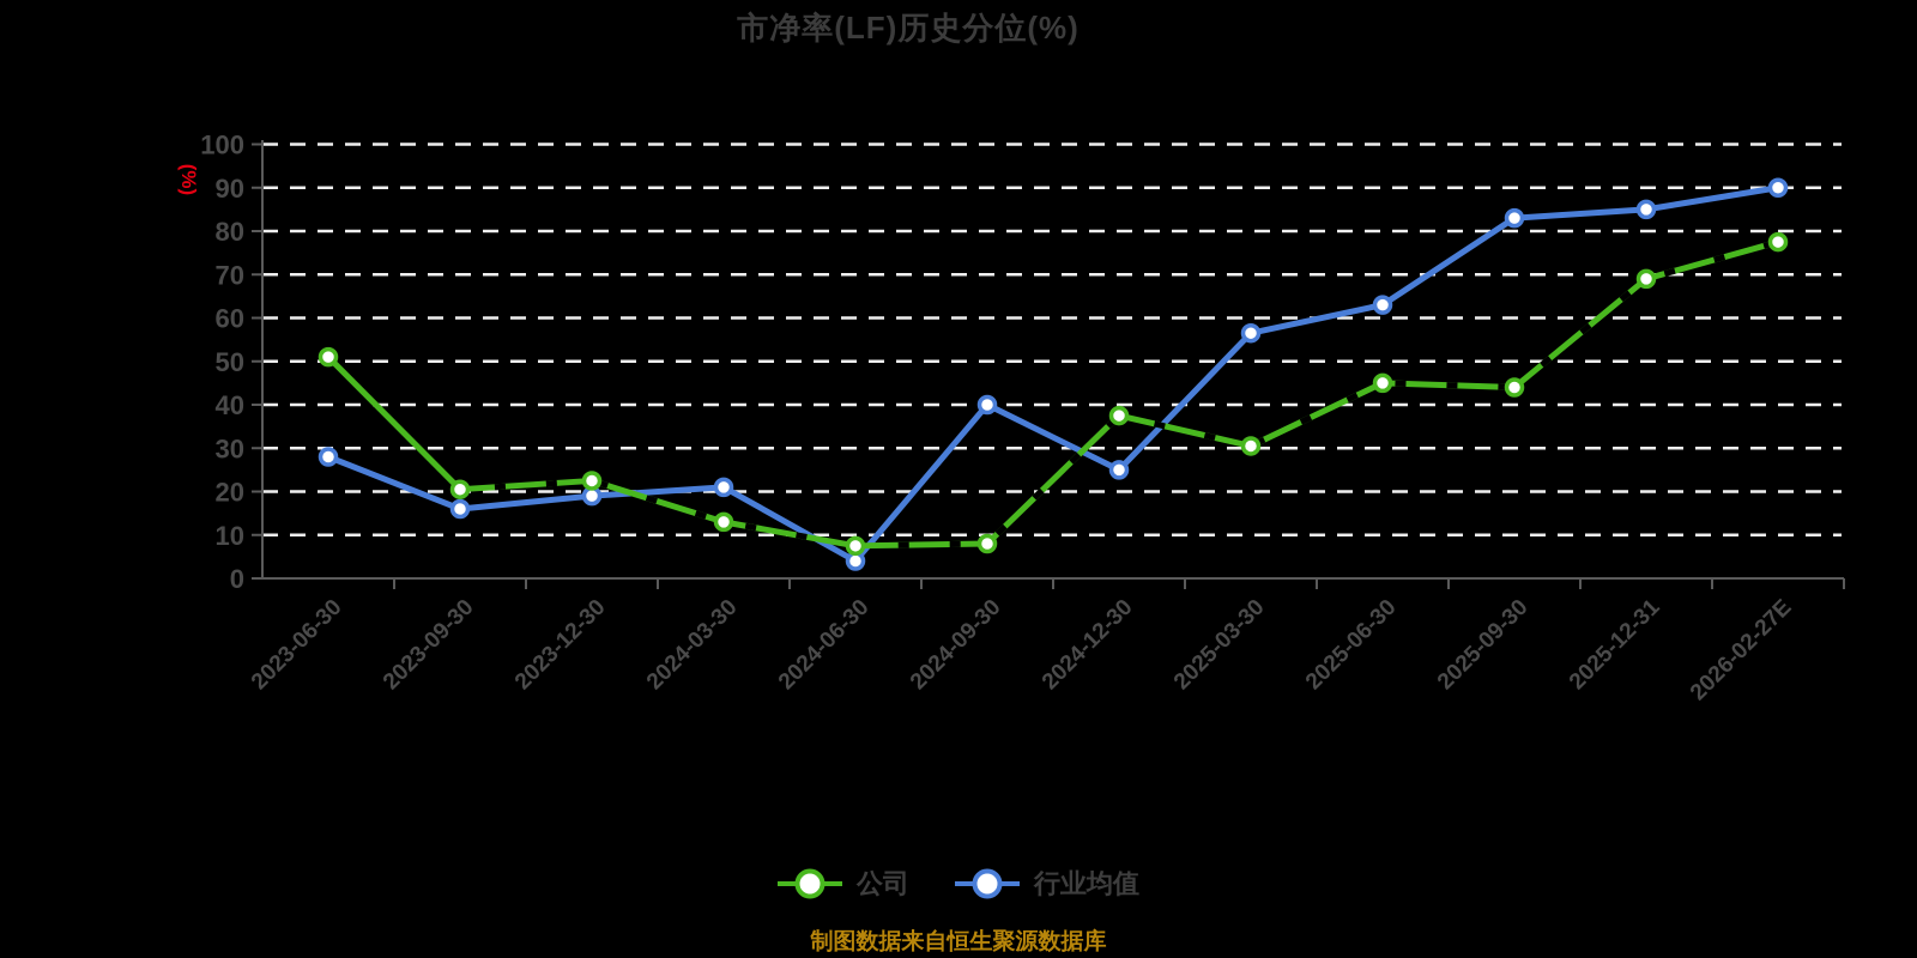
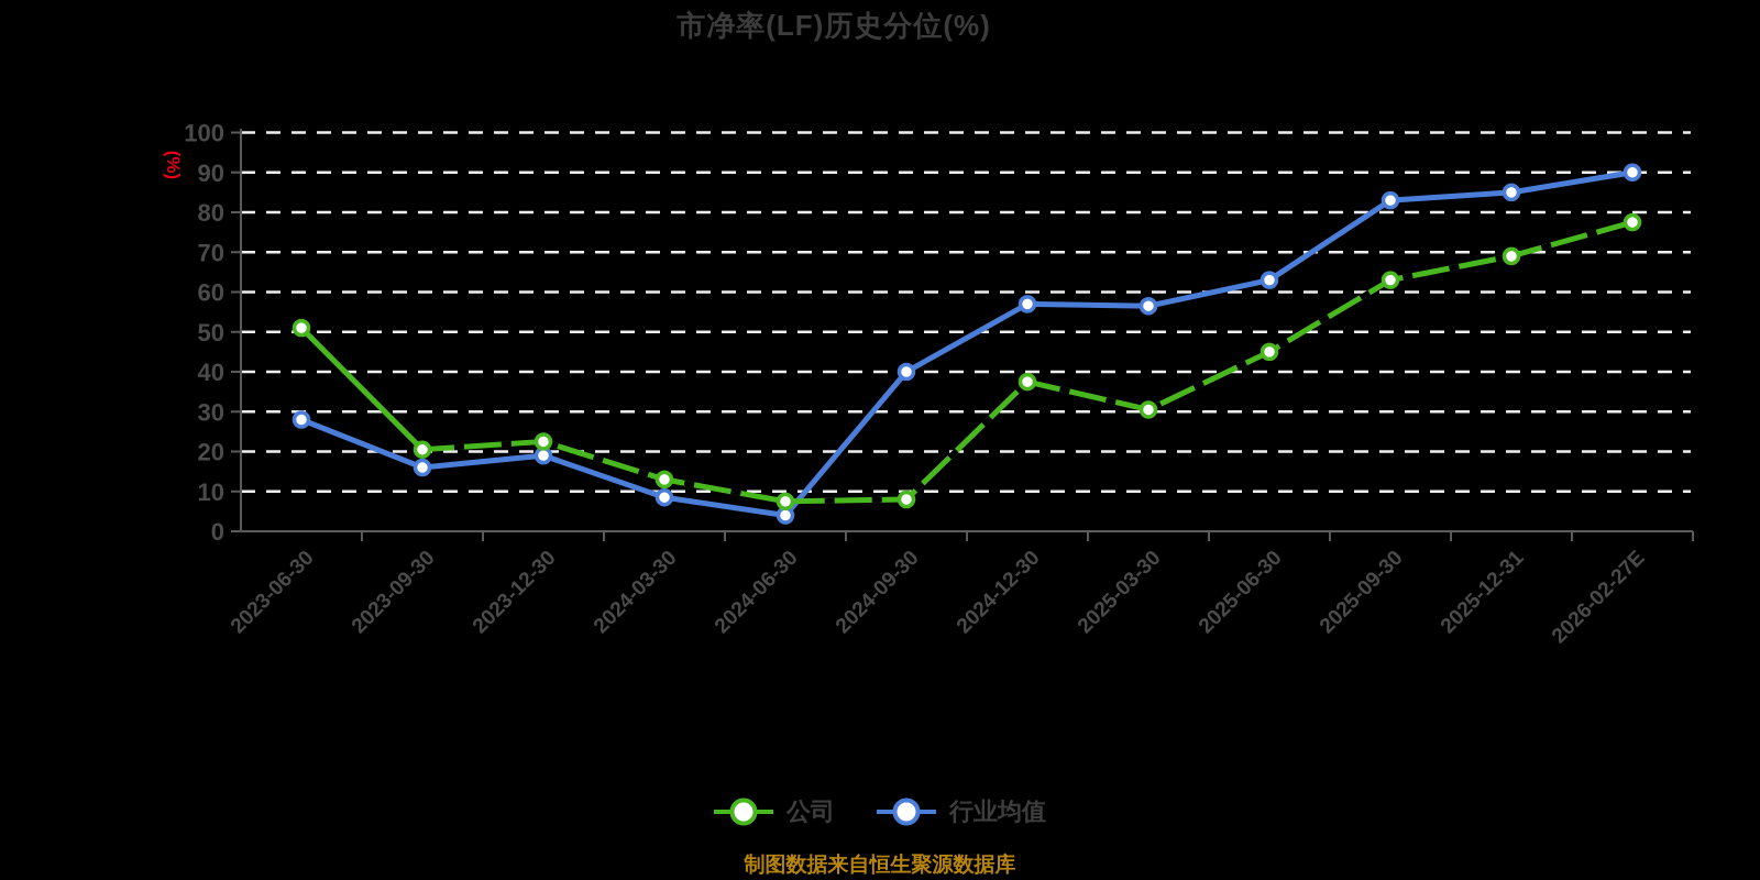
行业均值/2024-03-30: 21 -> 8
行业均值/2024-12-30: 25 -> 57
公司/2025-09-30: 44 -> 63
